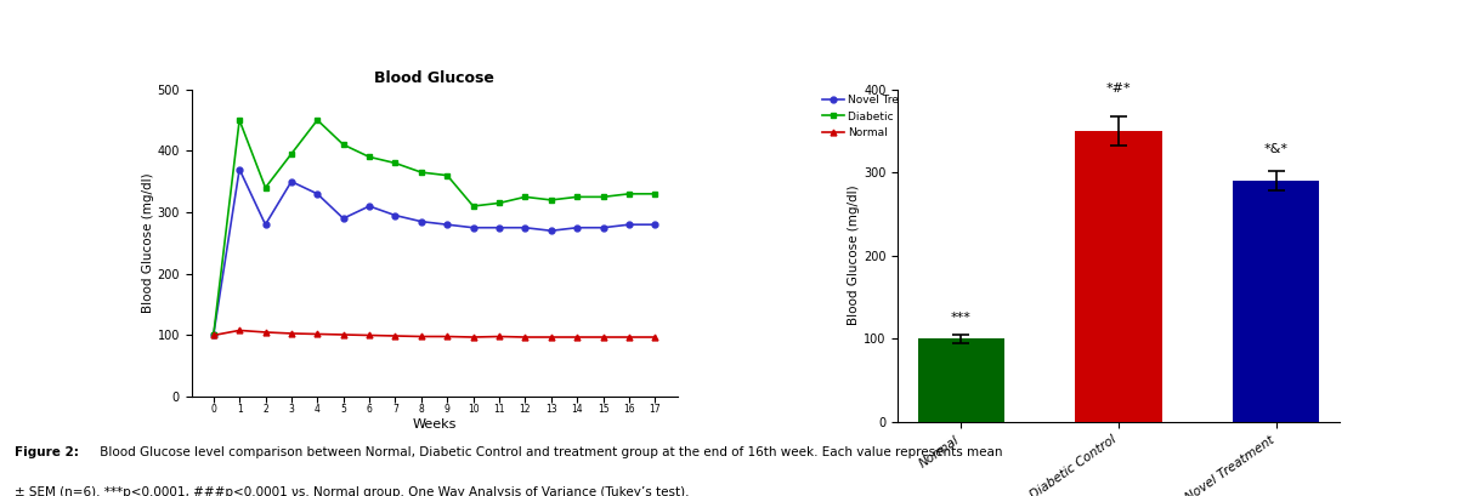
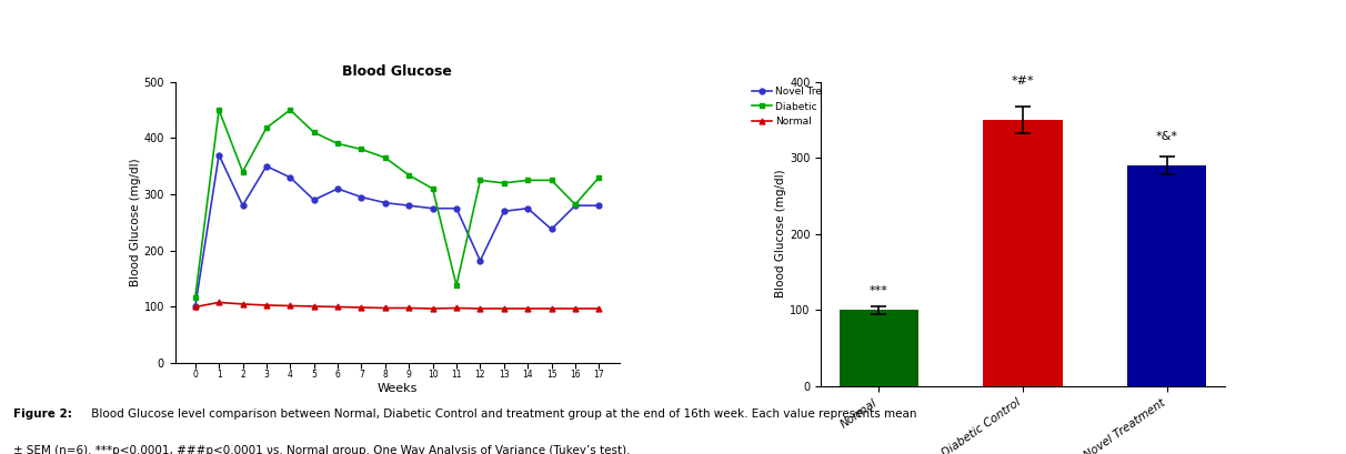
Blood Glucose/Diabetic Control/0: 100 -> 116
Blood Glucose/Diabetic Control/3: 395 -> 418
Blood Glucose/Diabetic Control/9: 360 -> 334
Blood Glucose/Diabetic Control/11: 315 -> 138
Blood Glucose/Novel Treatment/12: 275 -> 182
Blood Glucose/Novel Treatment/15: 275 -> 238
Blood Glucose/Diabetic Control/16: 330 -> 282
